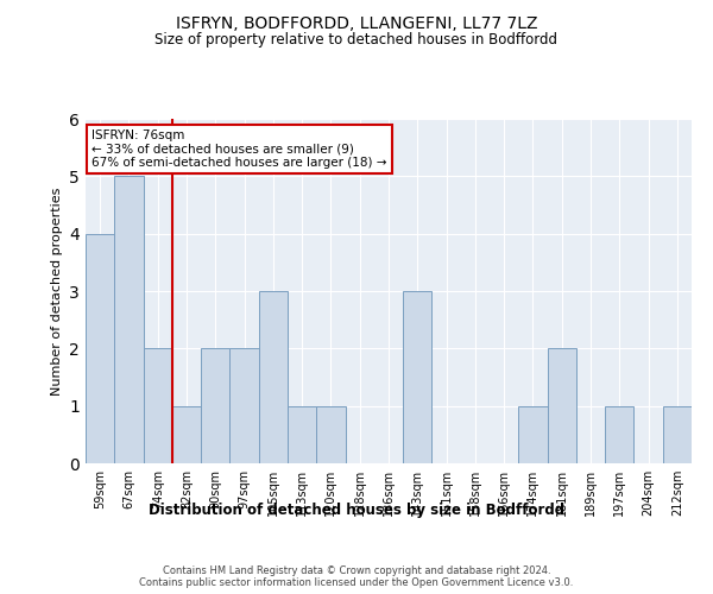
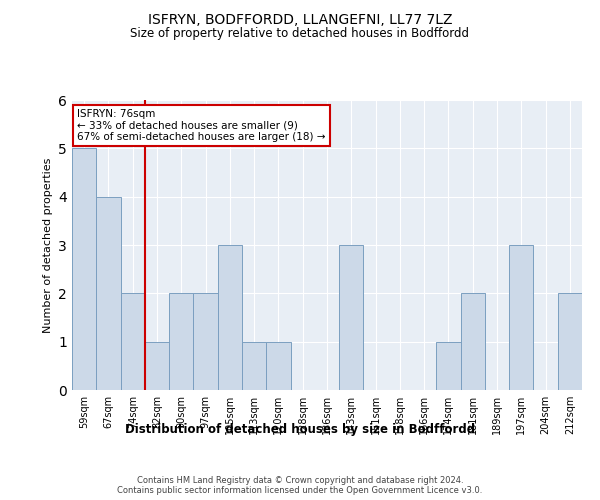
59sqm: 4 -> 5
67sqm: 5 -> 4
197sqm: 1 -> 3
212sqm: 1 -> 2
